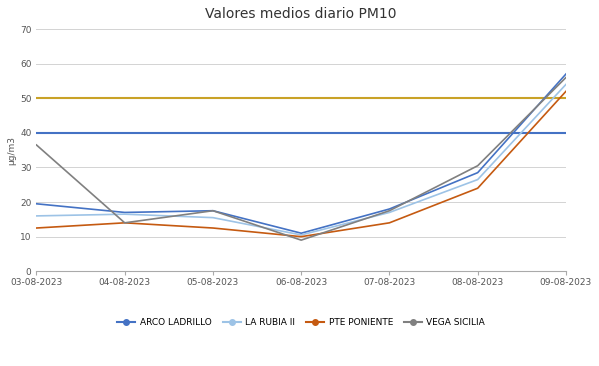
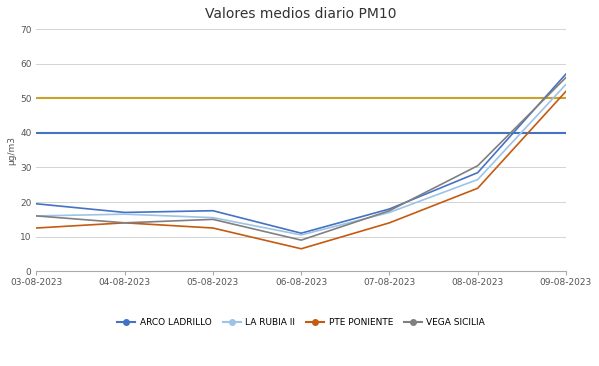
VEGA SICILIA/03-08-2023: 36.5 -> 16.0
VEGA SICILIA/05-08-2023: 17.5 -> 15.0
PTE PONIENTE/06-08-2023: 10.0 -> 6.5
